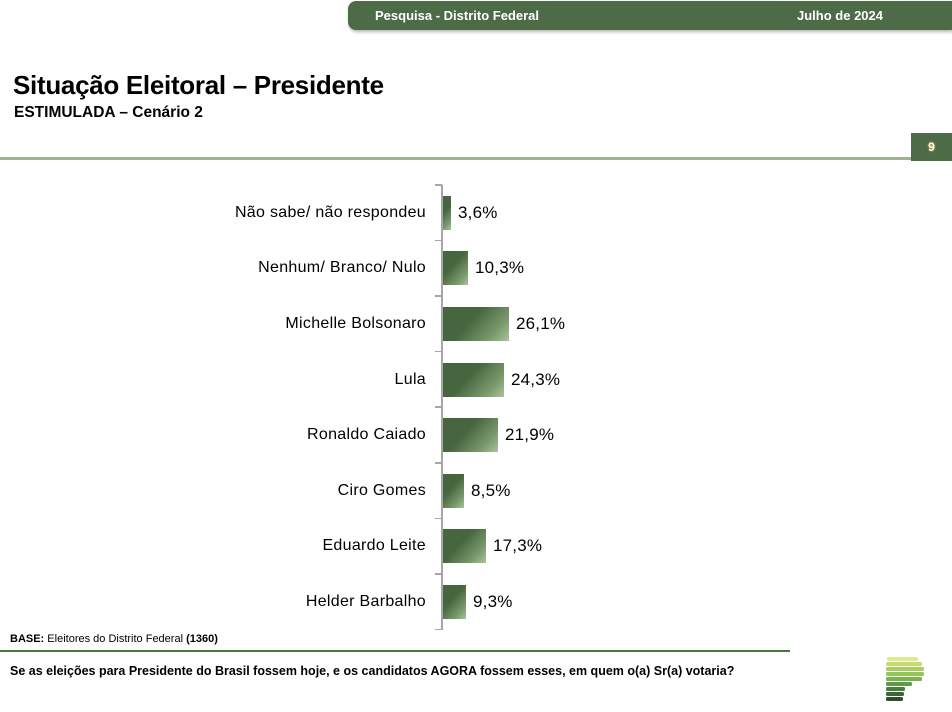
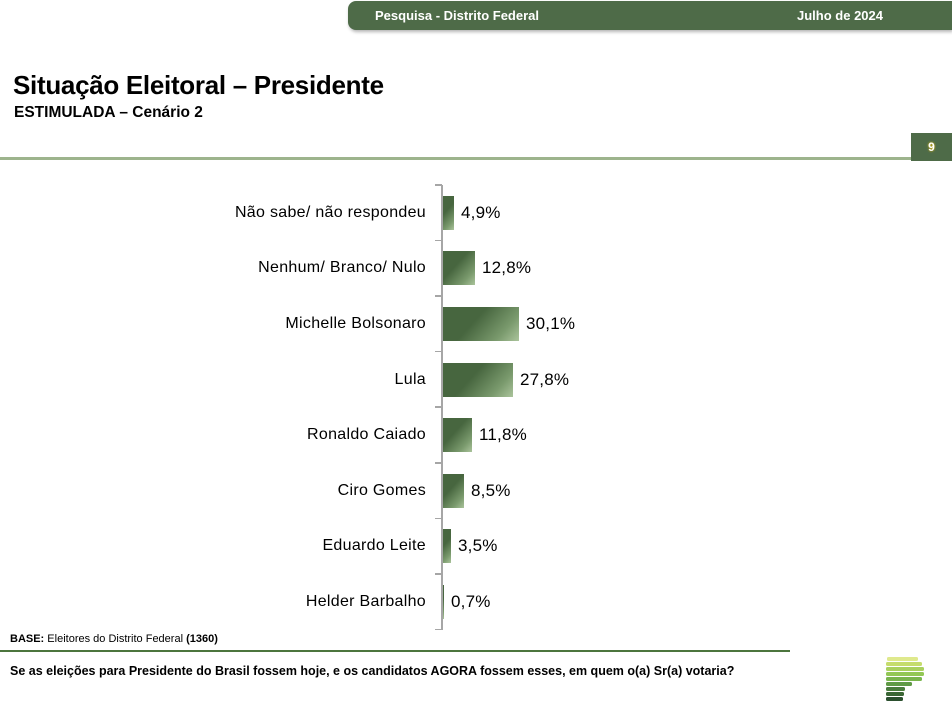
Não sabe/ não respondeu: 3,6% -> 4,9%
Nenhum/ Branco/ Nulo: 10,3% -> 12,8%
Michelle Bolsonaro: 26,1% -> 30,1%
Lula: 24,3% -> 27,8%
Ronaldo Caiado: 21,9% -> 11,8%
Eduardo Leite: 17,3% -> 3,5%
Helder Barbalho: 9,3% -> 0,7%
